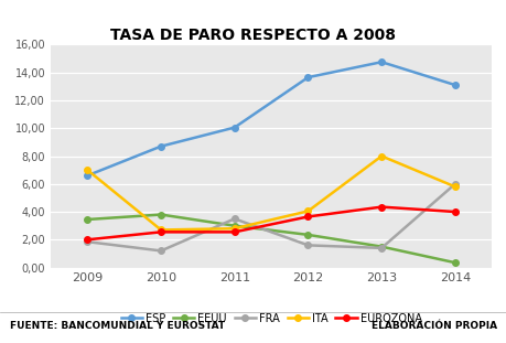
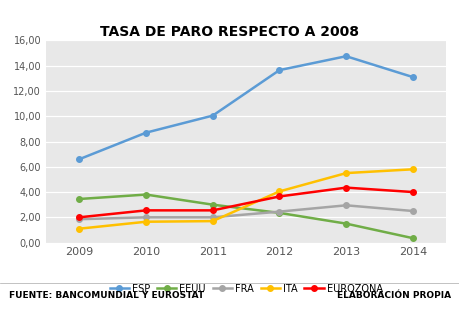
ITA/2009: 7,0 -> 1,1
FRA/2010: 1,2 -> 2,0
ITA/2010: 2,7 -> 1,6
FRA/2011: 3,5 -> 2,0
ITA/2011: 2,8 -> 1,7
FRA/2012: 1,6 -> 2,5
FRA/2013: 1,4 -> 3,0
ITA/2013: 8,0 -> 5,5
FRA/2014: 6,0 -> 2,5
